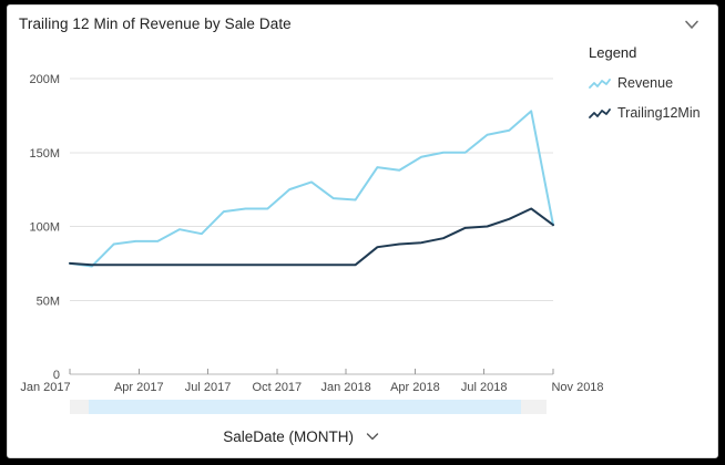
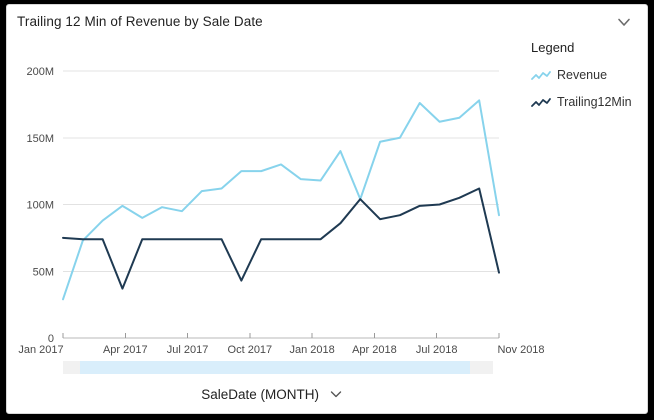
Revenue/Jan 2017: 75M -> 29M
Revenue/Apr 2017: 90M -> 99M
Trailing12Min/Apr 2017: 74M -> 37M
Revenue/Oct 2017: 112M -> 125M
Trailing12Min/Oct 2017: 74M -> 43M
Revenue/Apr 2018: 138M -> 104M
Trailing12Min/Apr 2018: 88M -> 104M
Revenue/Jul 2018: 150M -> 176M
Revenue/Nov 2018: 101M -> 92M
Trailing12Min/Nov 2018: 101M -> 49M
